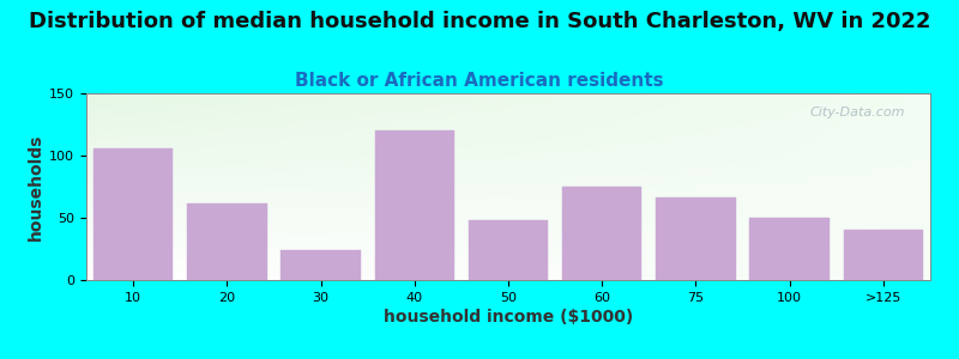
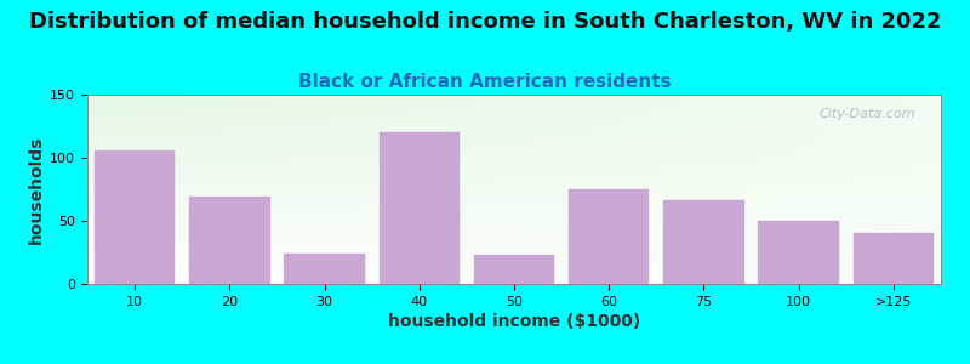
20: 62 -> 69
50: 48 -> 23
